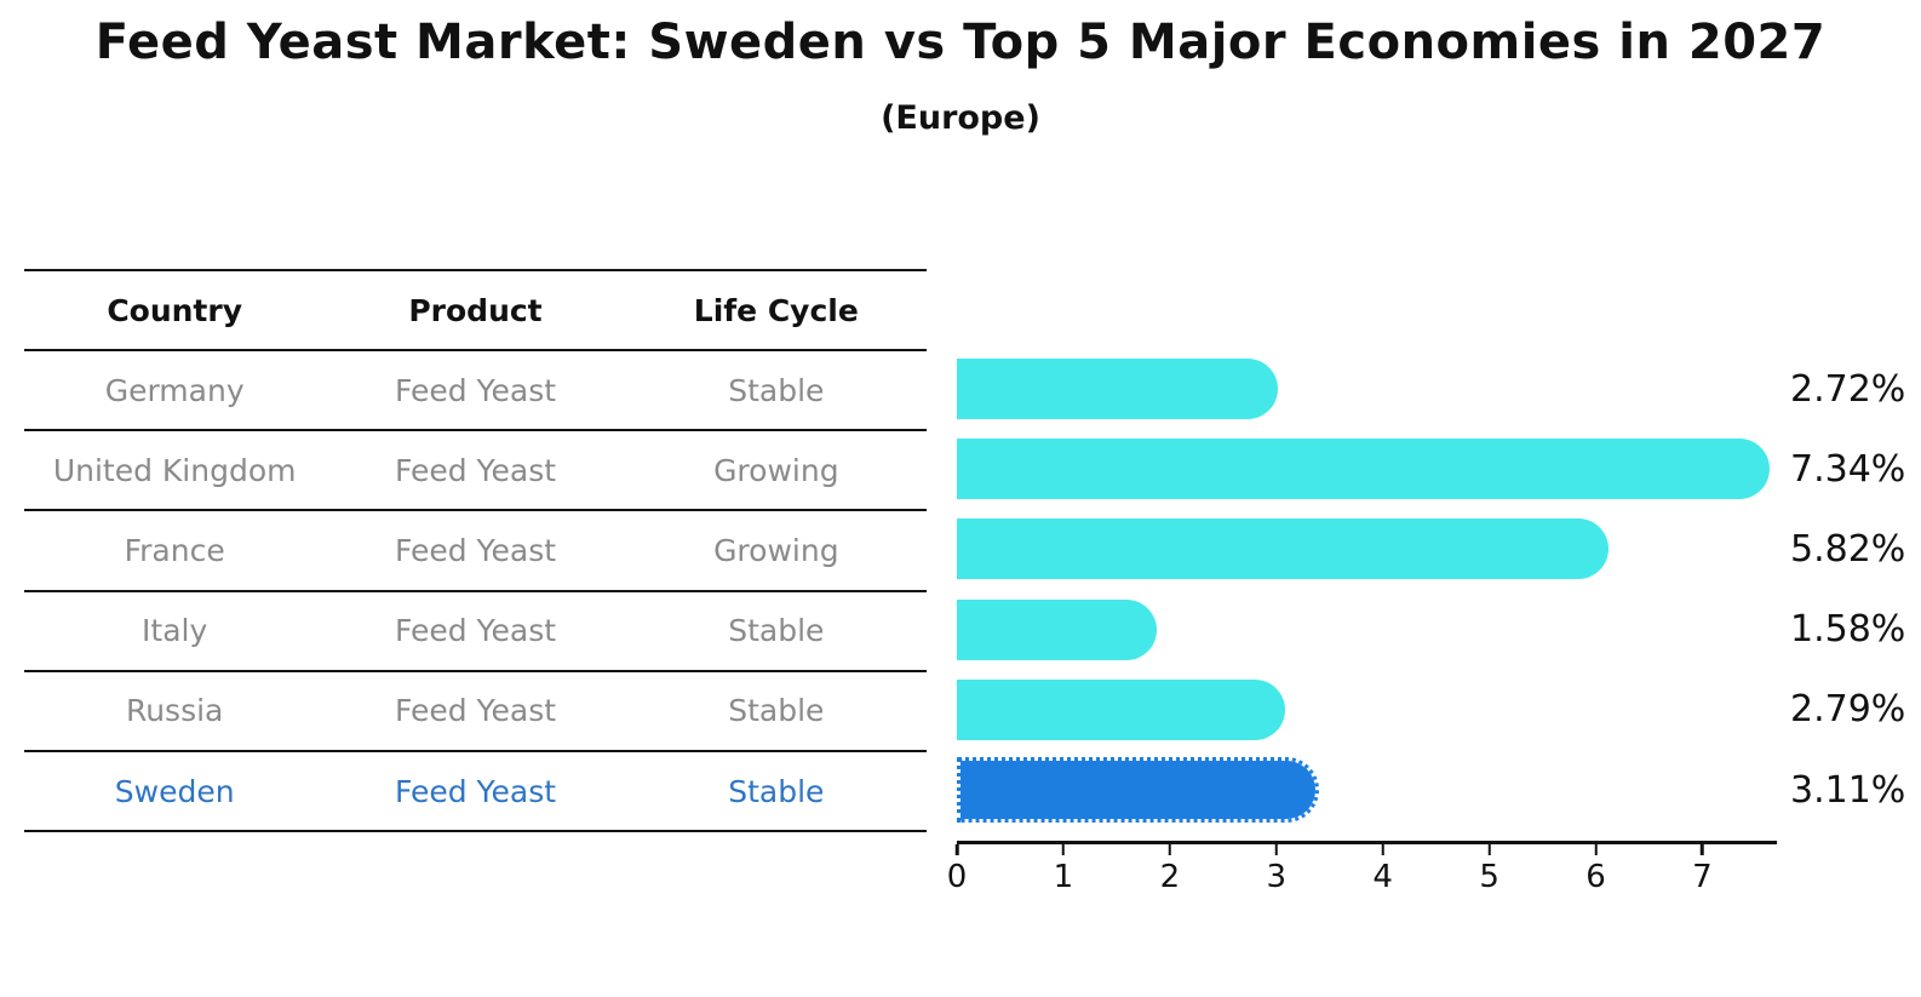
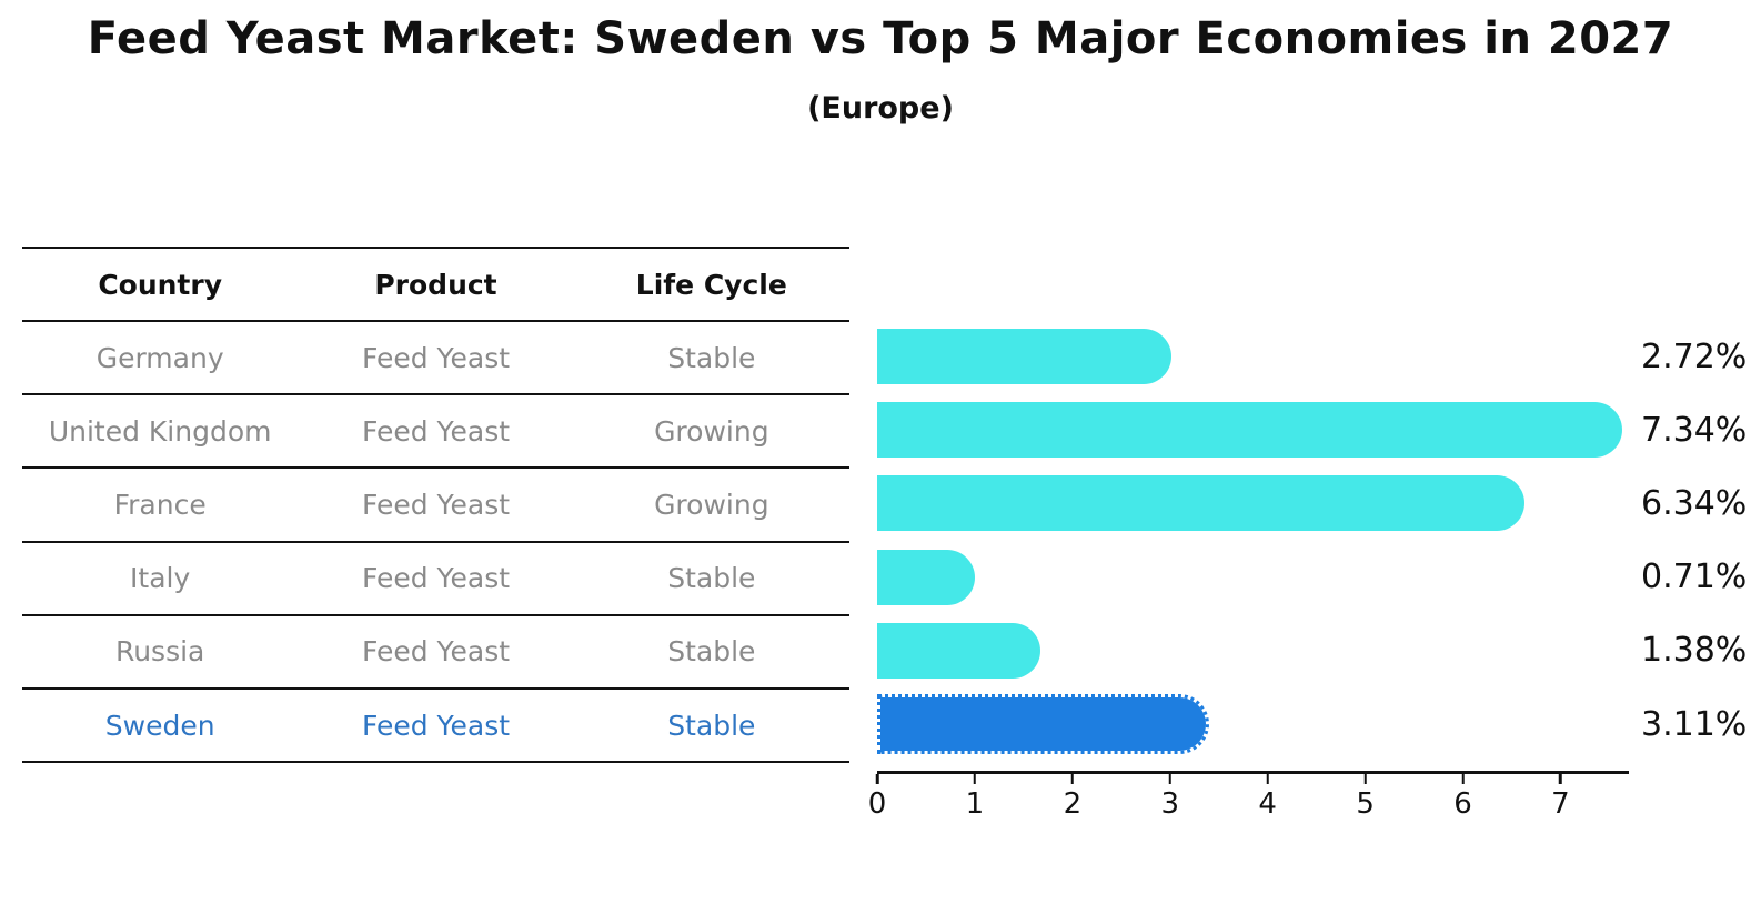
France: 5.82% -> 6.34%
Italy: 1.58% -> 0.71%
Russia: 2.79% -> 1.38%
